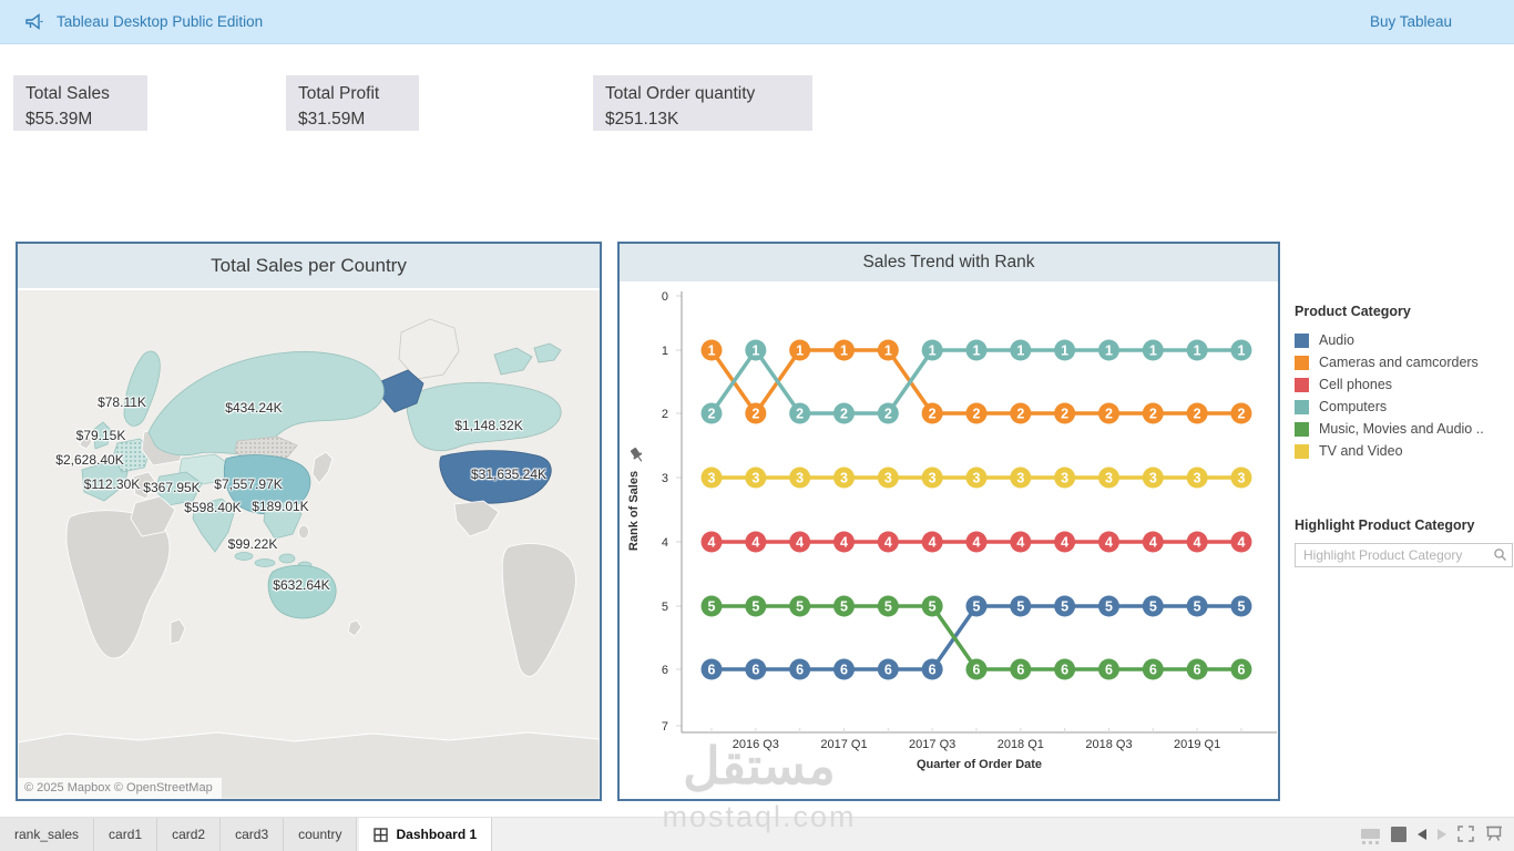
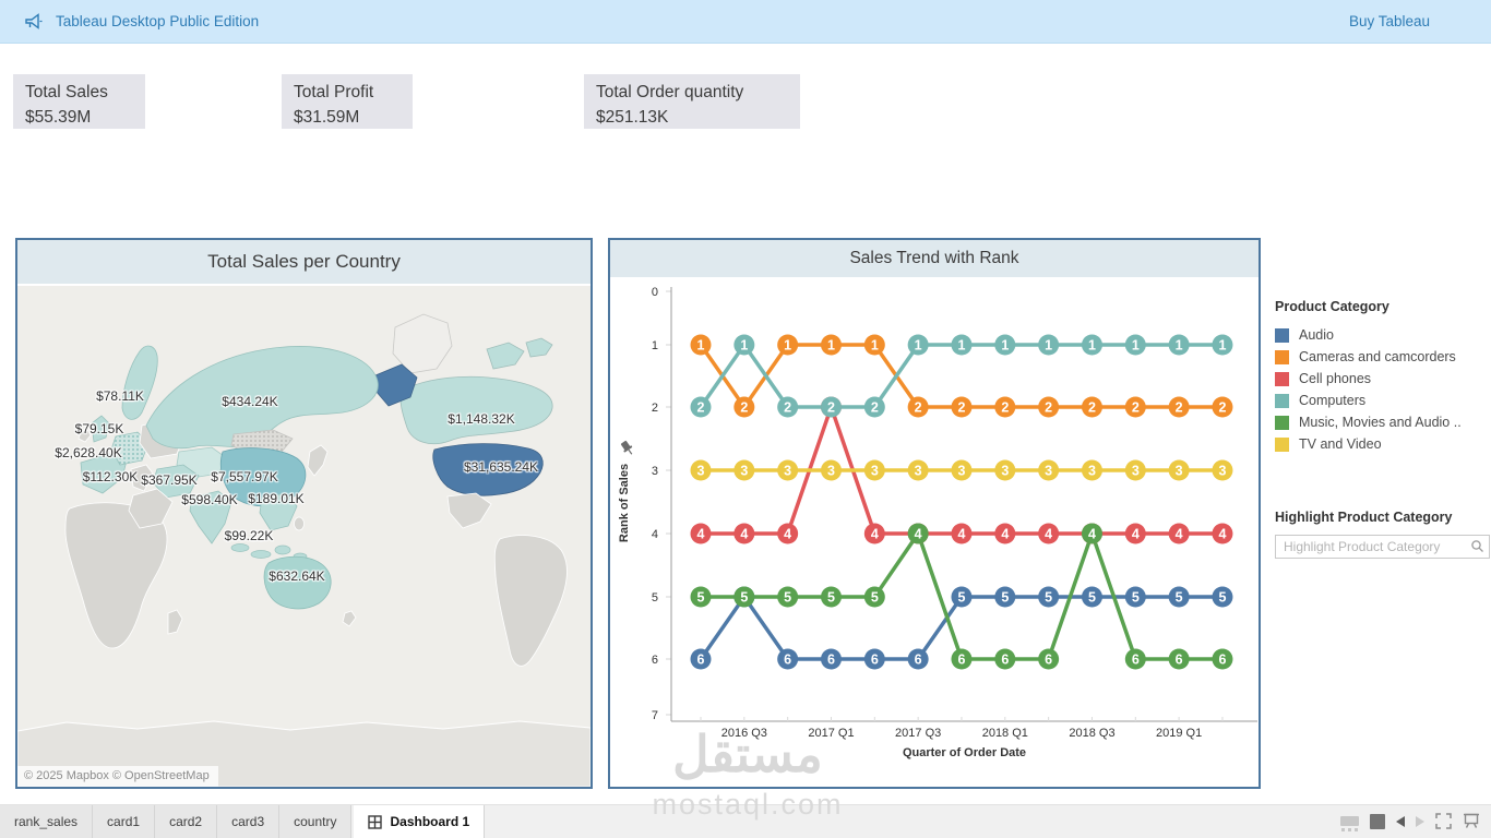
Audio/2016 Q3: 6 -> 5
Cell phones/2017 Q1: 4 -> 2
Music, Movies and Audio ../2017 Q3: 5 -> 4
Music, Movies and Audio ../2018 Q3: 6 -> 4
